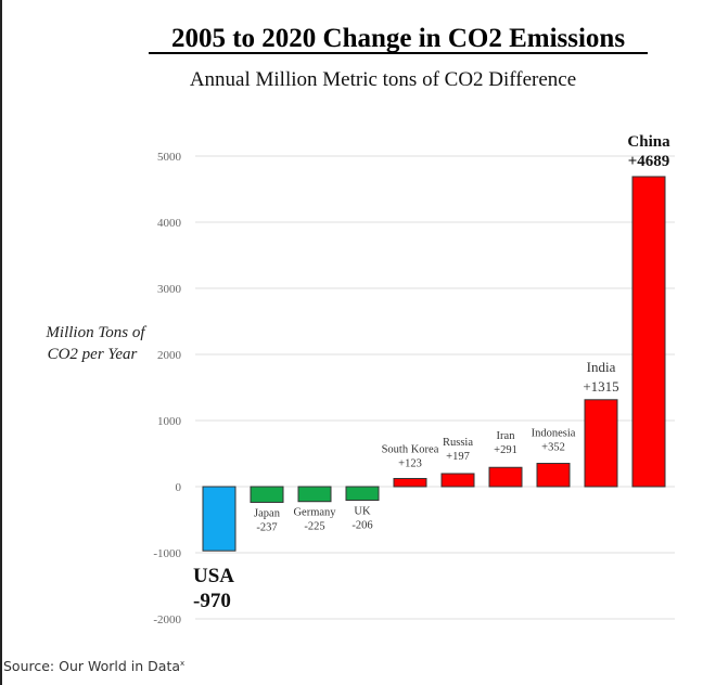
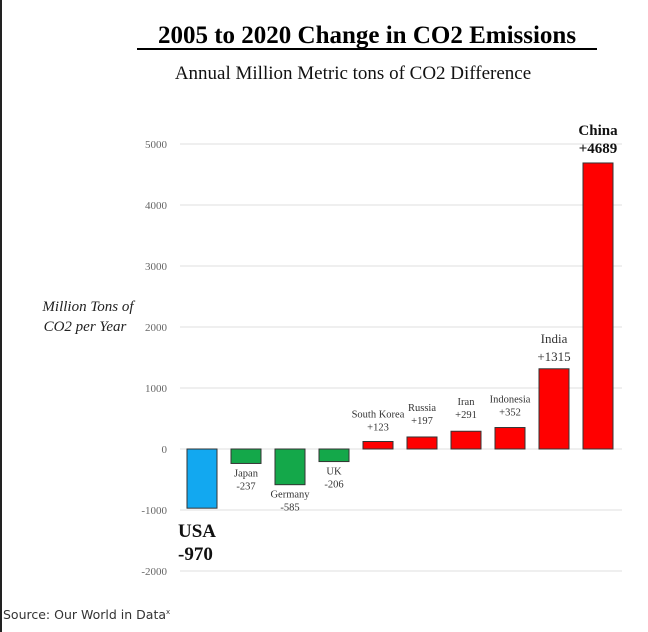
Germany: -225 -> -585
